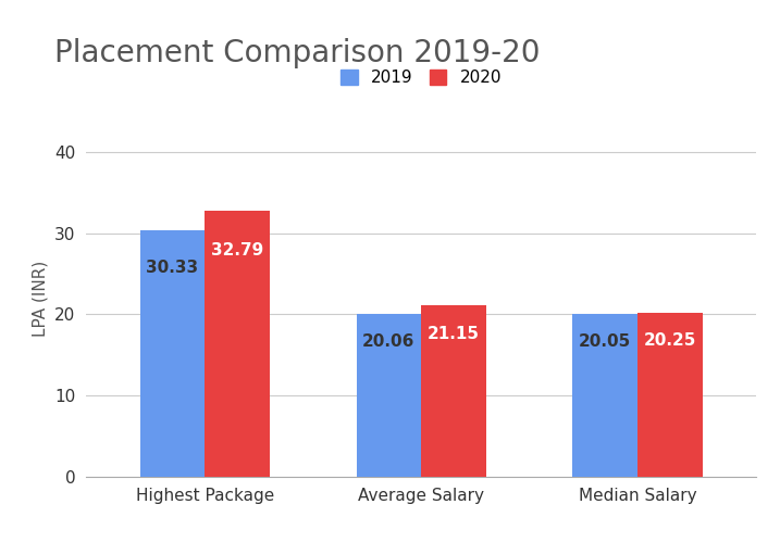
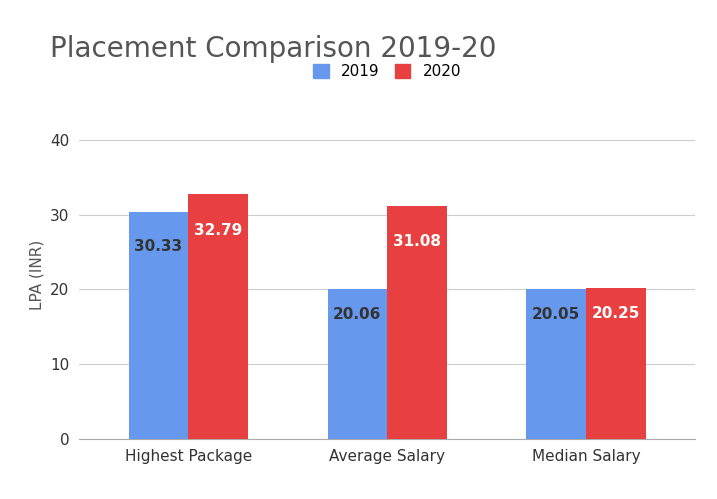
2020/Average Salary: 21.15 -> 31.08
